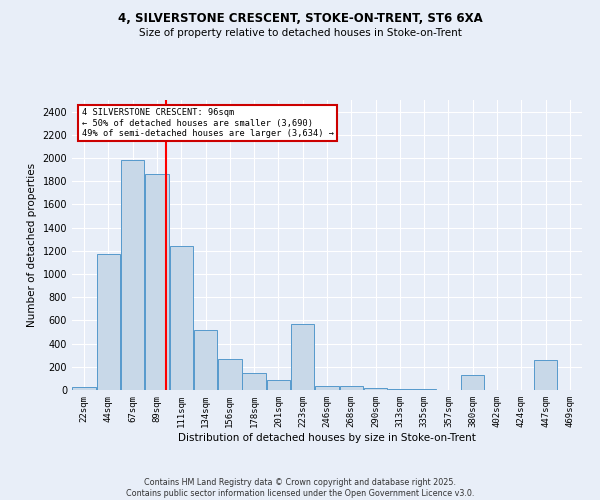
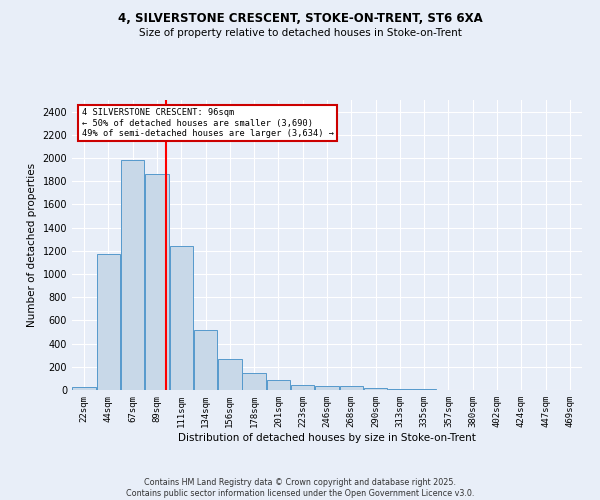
223sqm: 570 -> 40
380sqm: 130 -> 0
447sqm: 260 -> 0
